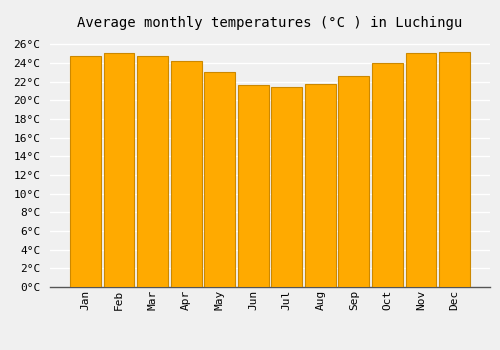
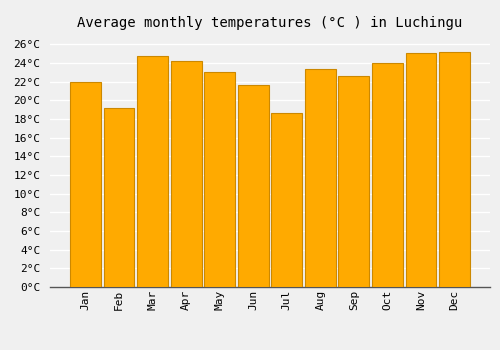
Jan: 24.8°C -> 22.0°C
Feb: 25.1°C -> 19.2°C
Jul: 21.4°C -> 18.6°C
Aug: 21.8°C -> 23.4°C
